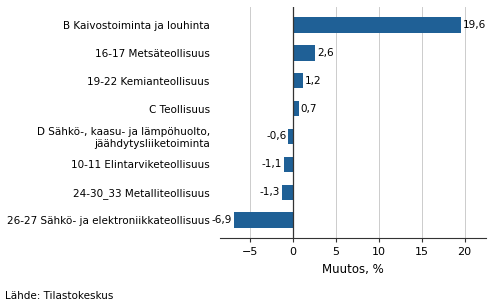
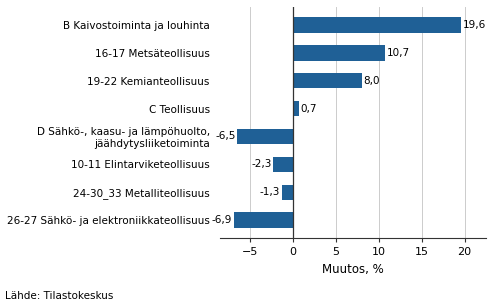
16-17 Metsäteollisuus: 2,6 -> 10,7
19-22 Kemianteollisuus: 1,2 -> 8,0
D Sähkö-, kaasu- ja lämpöhuolto, jäähdytysliiketoiminta: -0,6 -> -6,5
10-11 Elintarviketeollisuus: -1,1 -> -2,3
